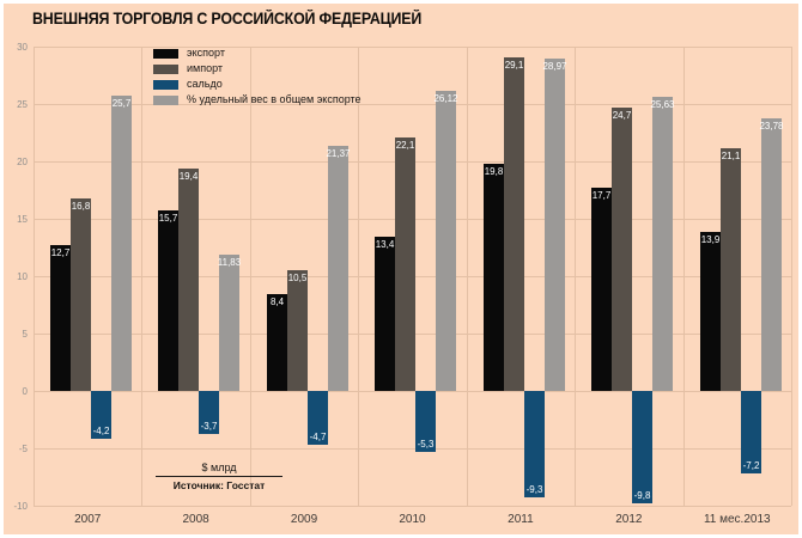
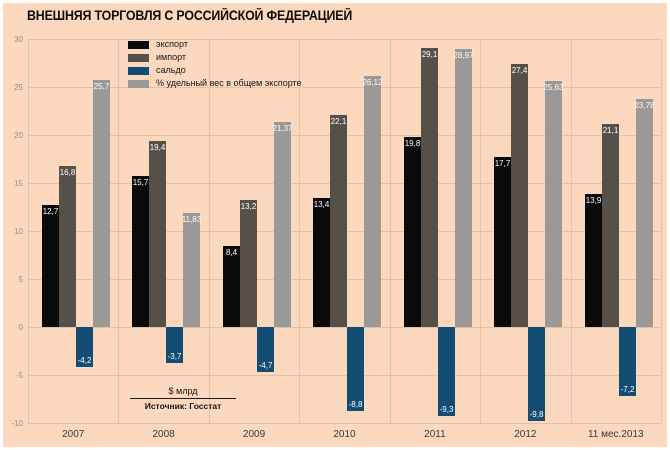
импорт/2009: 10,5 -> 13,2
сальдо/2010: -5,3 -> -8,8
импорт/2012: 24,7 -> 27,4
